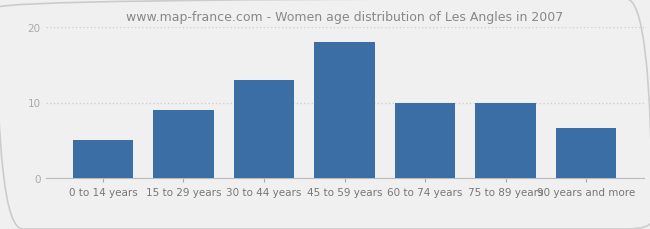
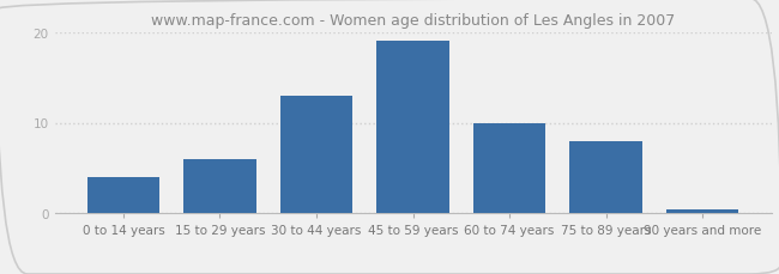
0 to 14 years: 5.0 -> 4.0
15 to 29 years: 9.0 -> 6.0
45 to 59 years: 18.0 -> 19.0
75 to 89 years: 10.0 -> 8.0
90 years and more: 6.6 -> 0.5
